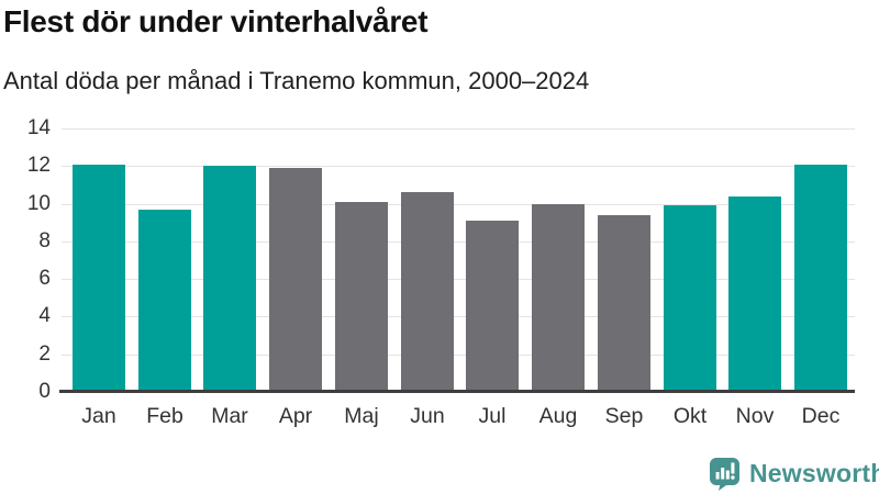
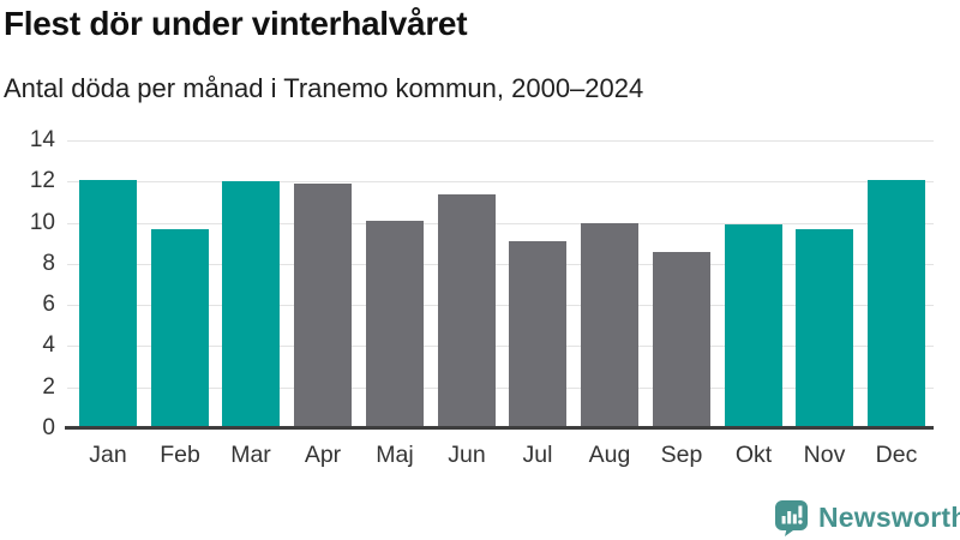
Jun: 10.6 -> 11.4
Sep: 9.4 -> 8.6
Nov: 10.4 -> 9.7
